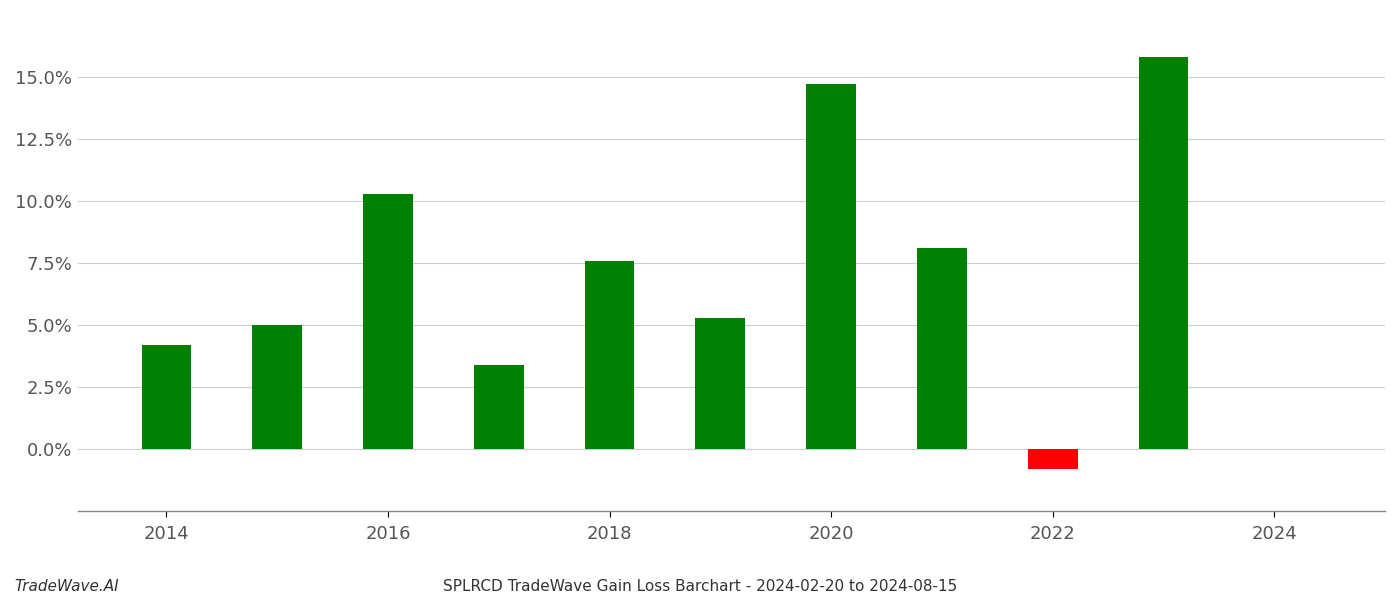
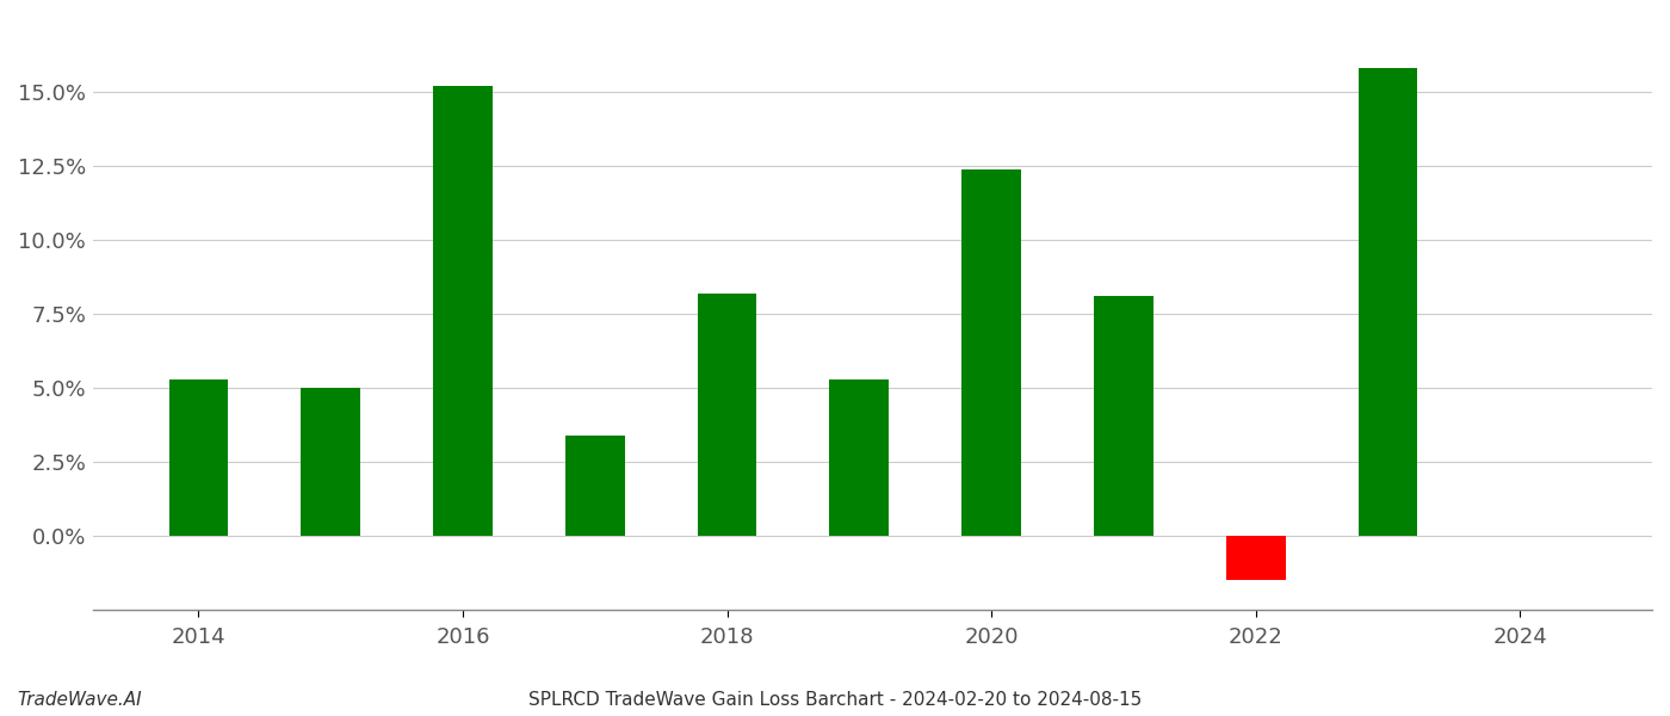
2014: 4.2% -> 5.3%
2016: 10.3% -> 15.2%
2018: 7.6% -> 8.2%
2020: 14.7% -> 12.4%
2022: -0.8% -> -1.5%
